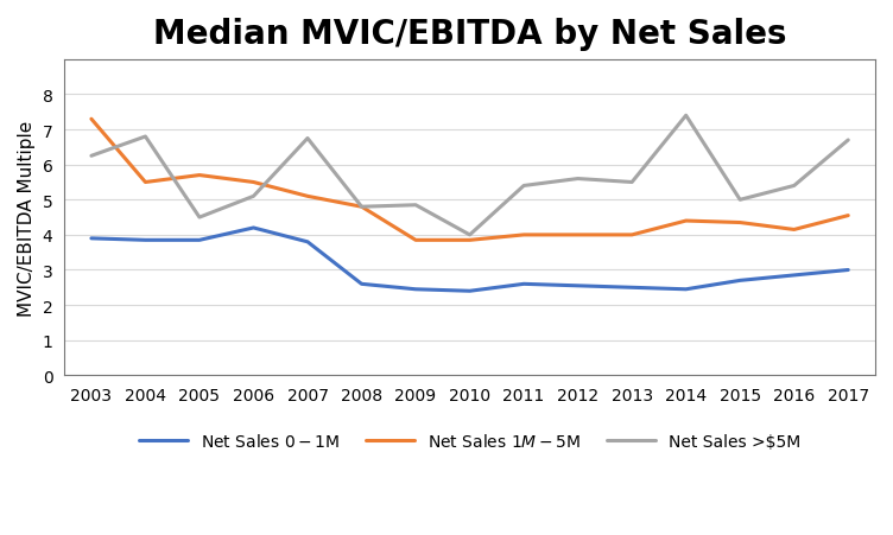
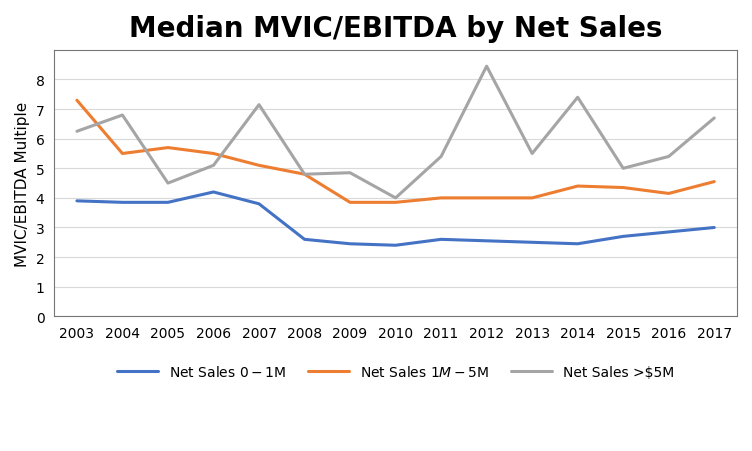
Net Sales >$5M/2007: 6.75 -> 7.15
Net Sales >$5M/2012: 5.60 -> 8.45
